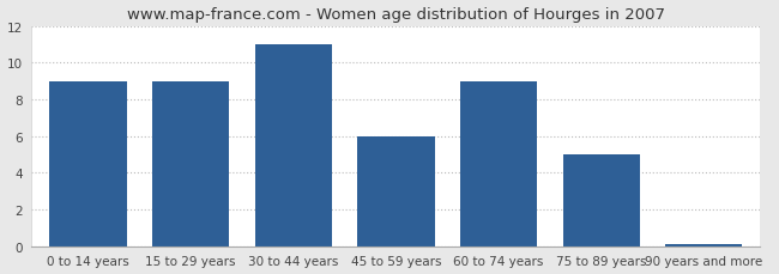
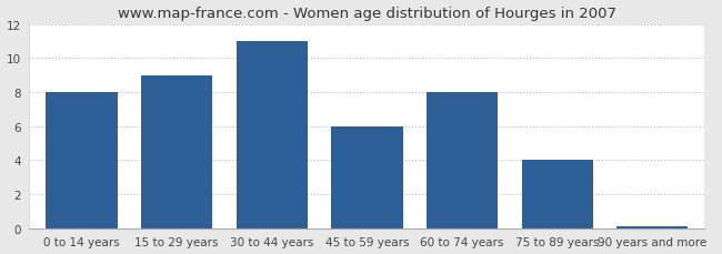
0 to 14 years: 9.0 -> 8.0
60 to 74 years: 9.0 -> 8.0
75 to 89 years: 5.0 -> 4.0
